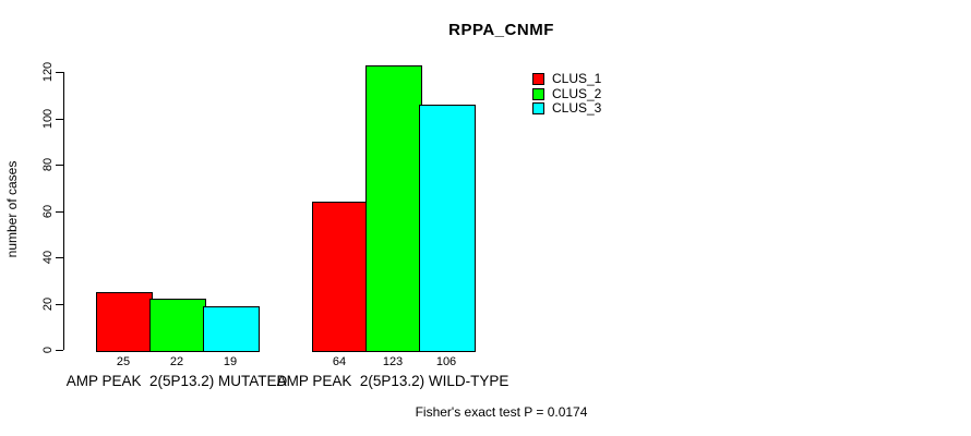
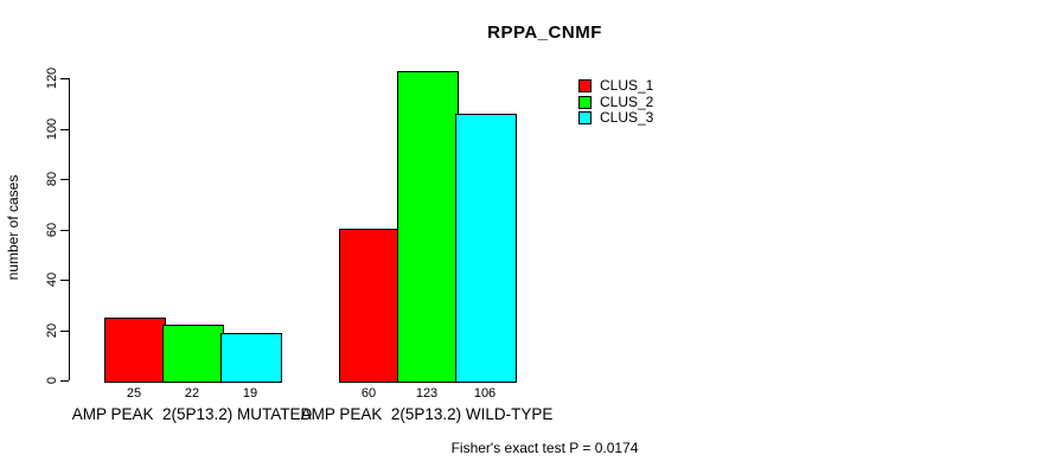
CLUS_1/AMP PEAK 2(5P13.2) WILD-TYPE: 64 -> 60
